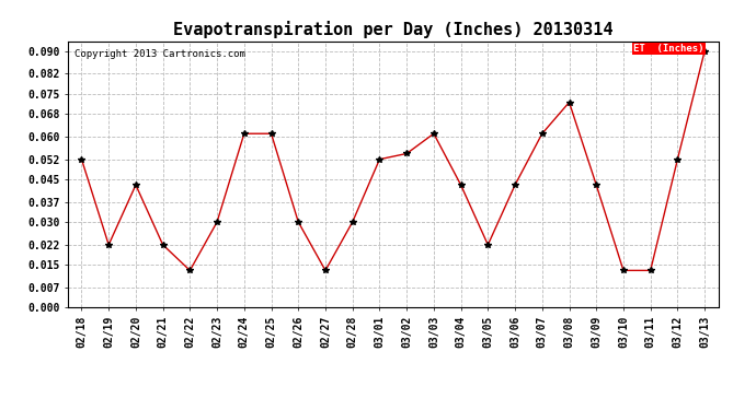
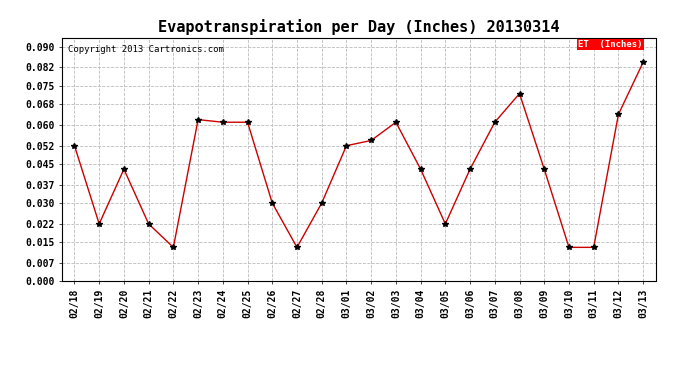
02/23: 0.030 -> 0.062
03/12: 0.052 -> 0.064
03/13: 0.090 -> 0.084
